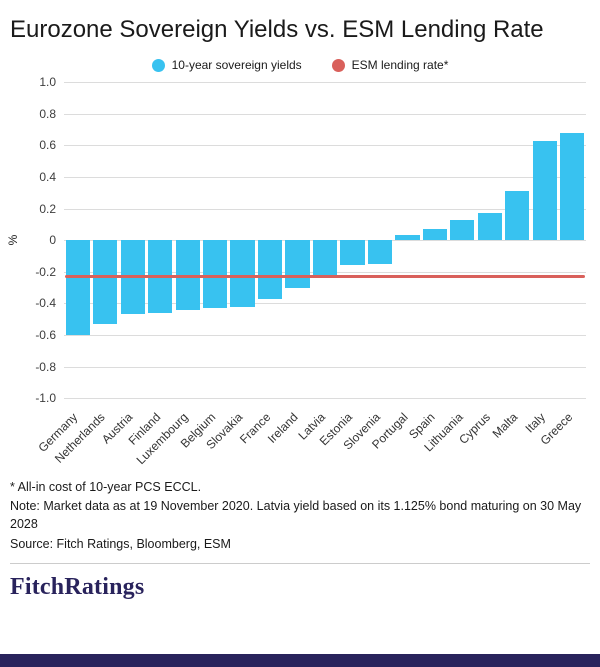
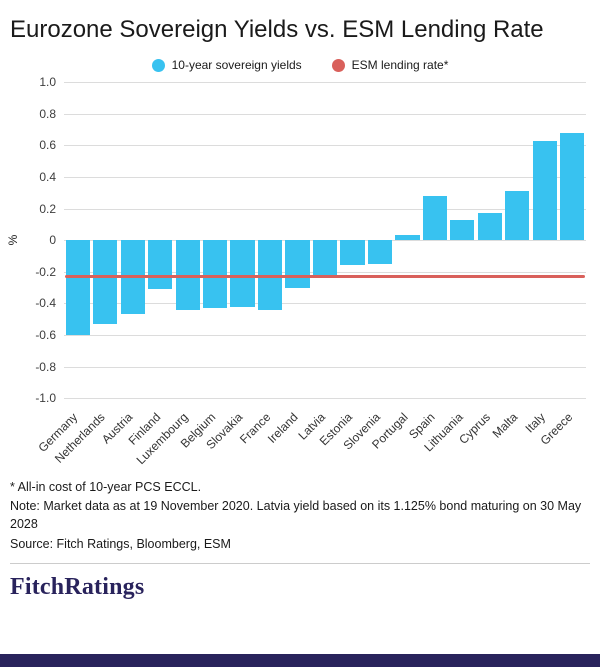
Finland: -0.46 -> -0.31
France: -0.37 -> -0.44
Spain: 0.07 -> 0.28
